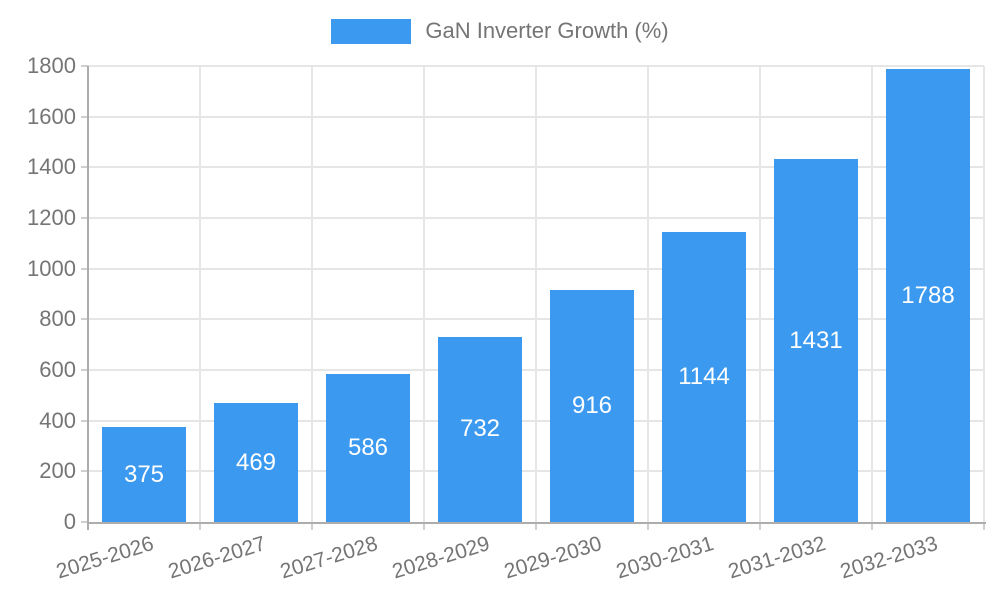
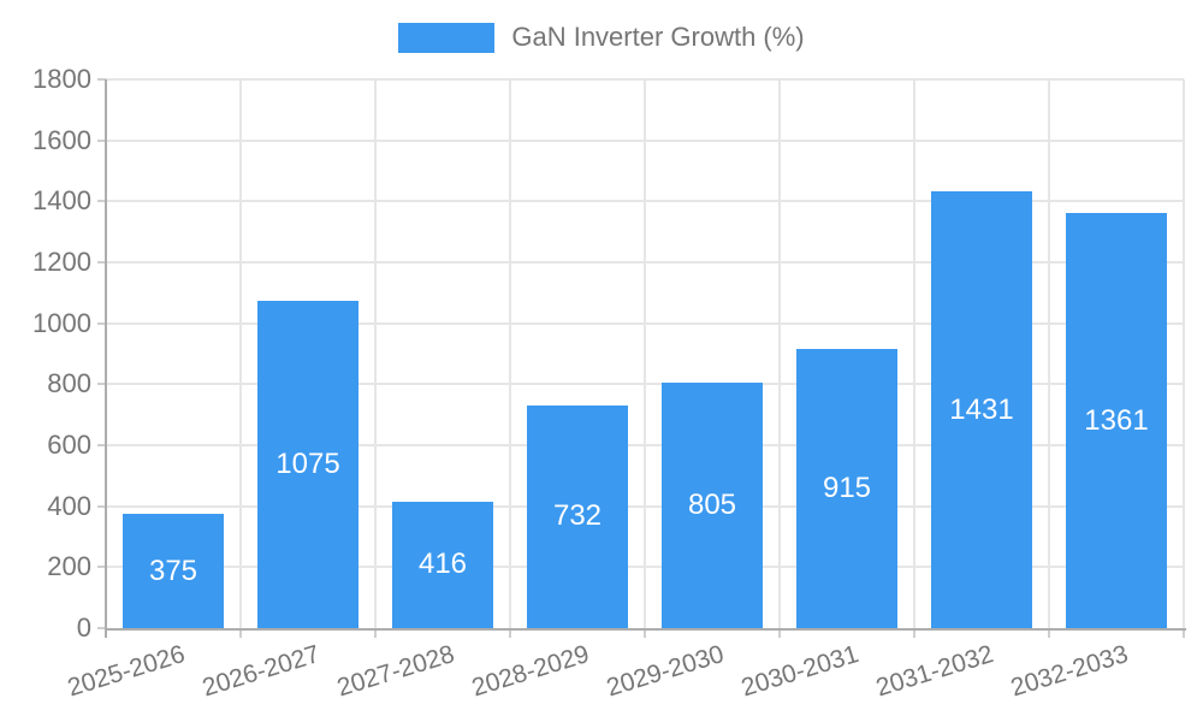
2026-2027: 469 -> 1075
2027-2028: 586 -> 416
2029-2030: 916 -> 805
2030-2031: 1144 -> 915
2032-2033: 1788 -> 1361
